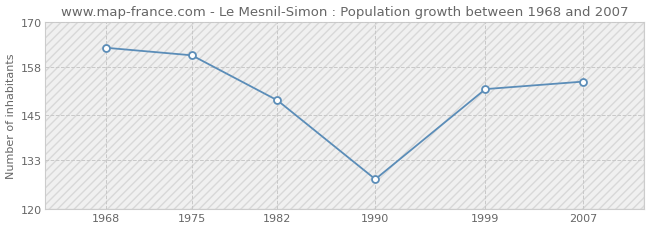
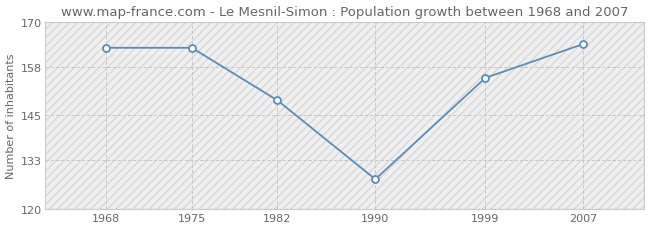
1975: 161 -> 163
1999: 152 -> 155
2007: 154 -> 164
